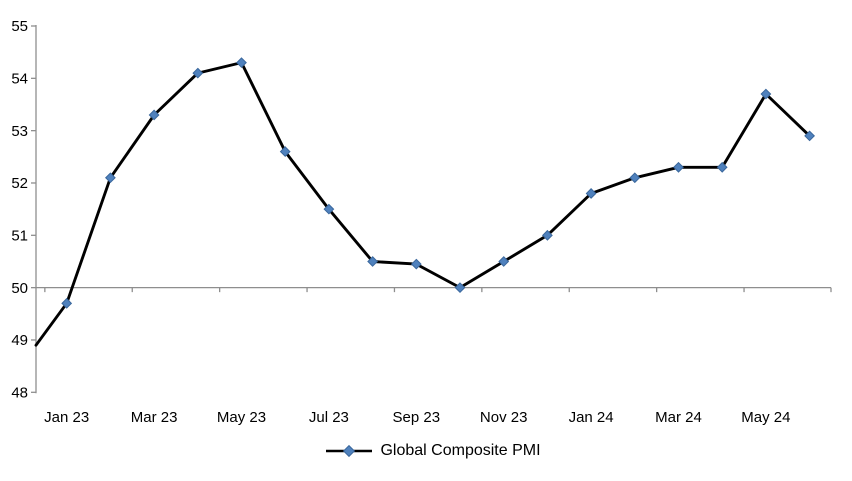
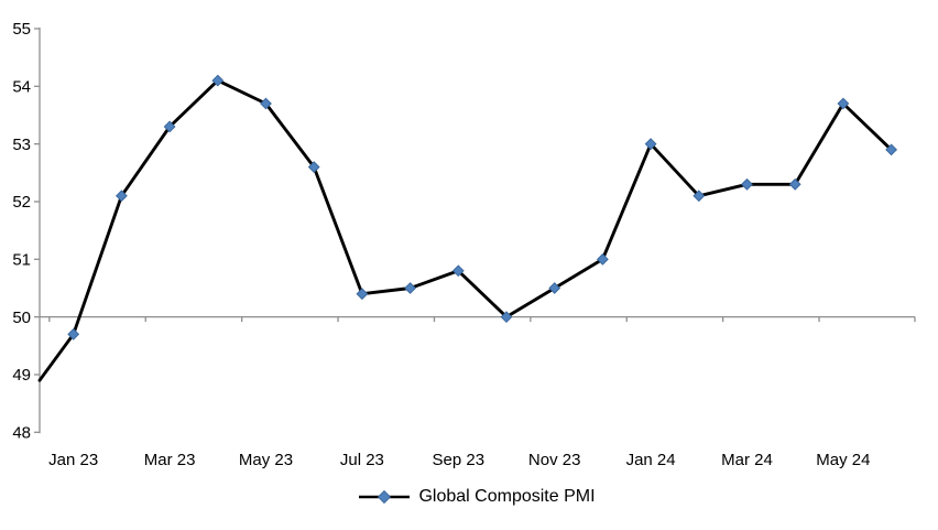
May 23: 54.3 -> 53.7
Jul 23: 51.5 -> 50.4
Sep 23: 50.5 -> 50.8
Jan 24: 51.8 -> 53.0
